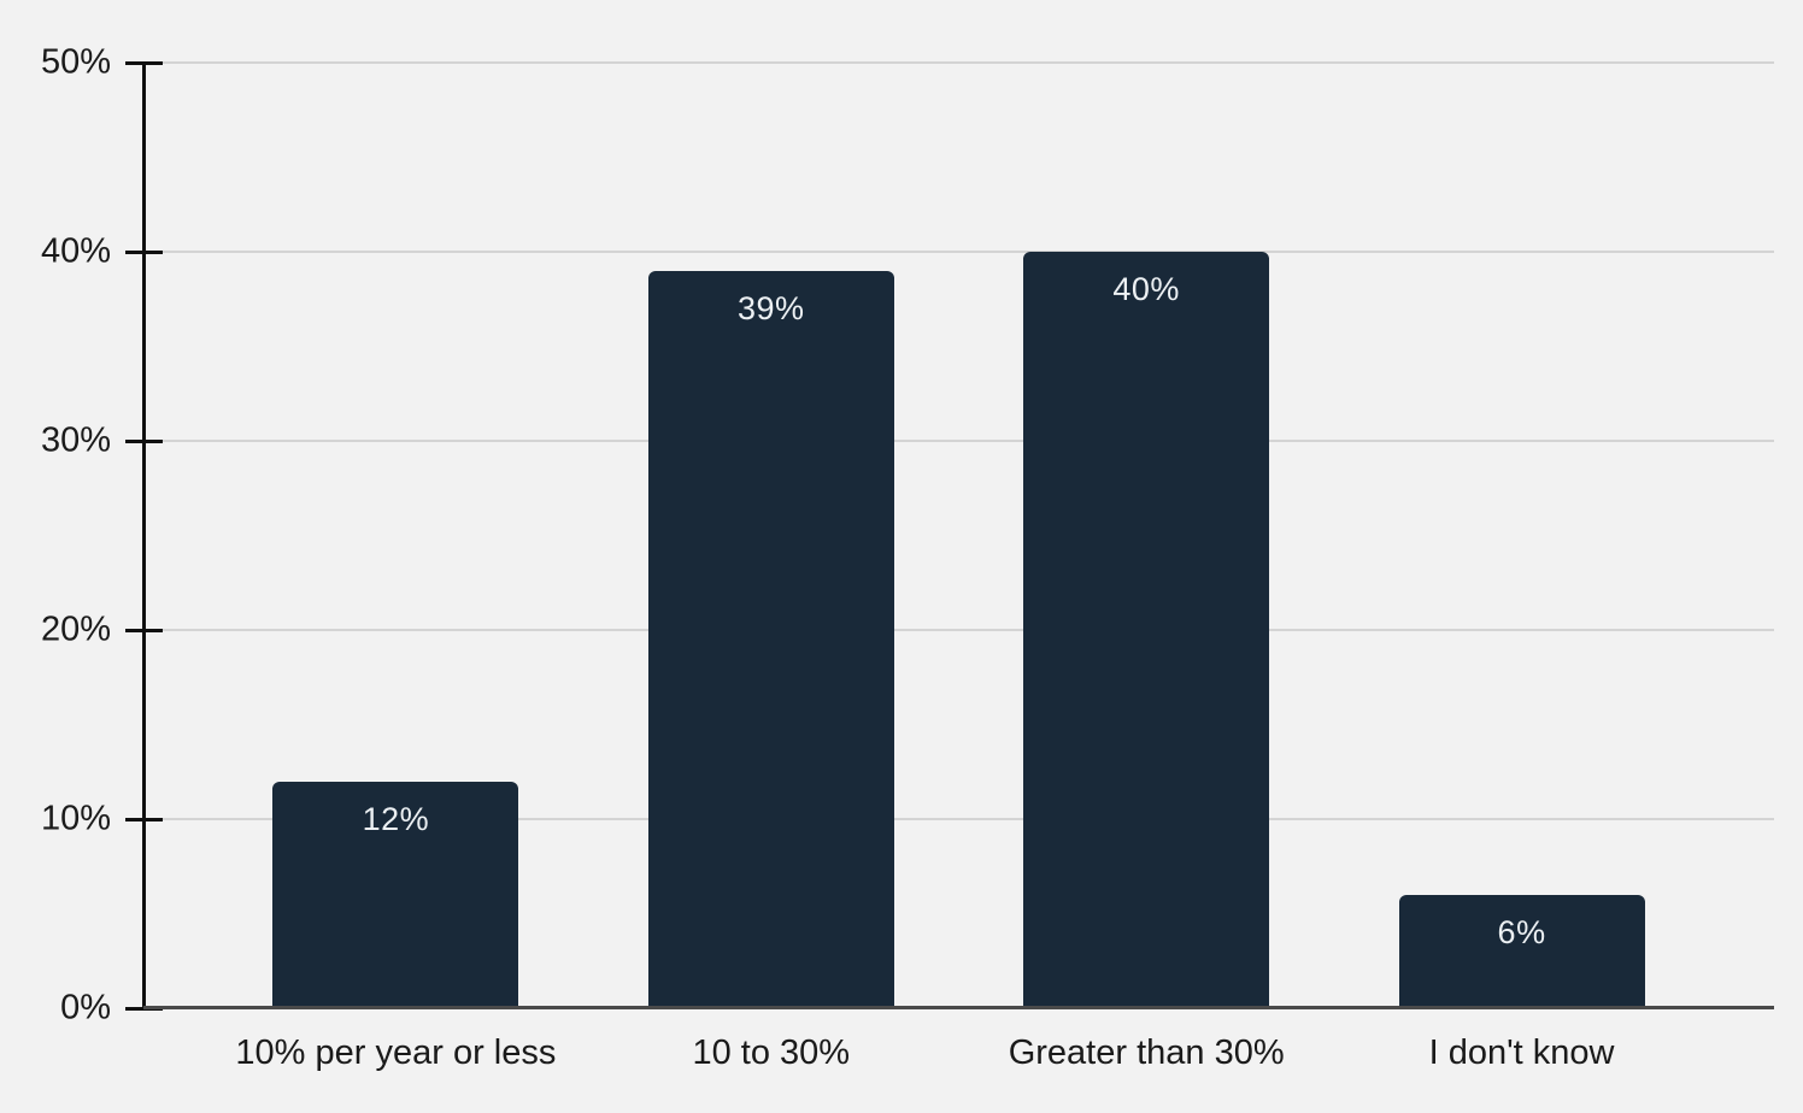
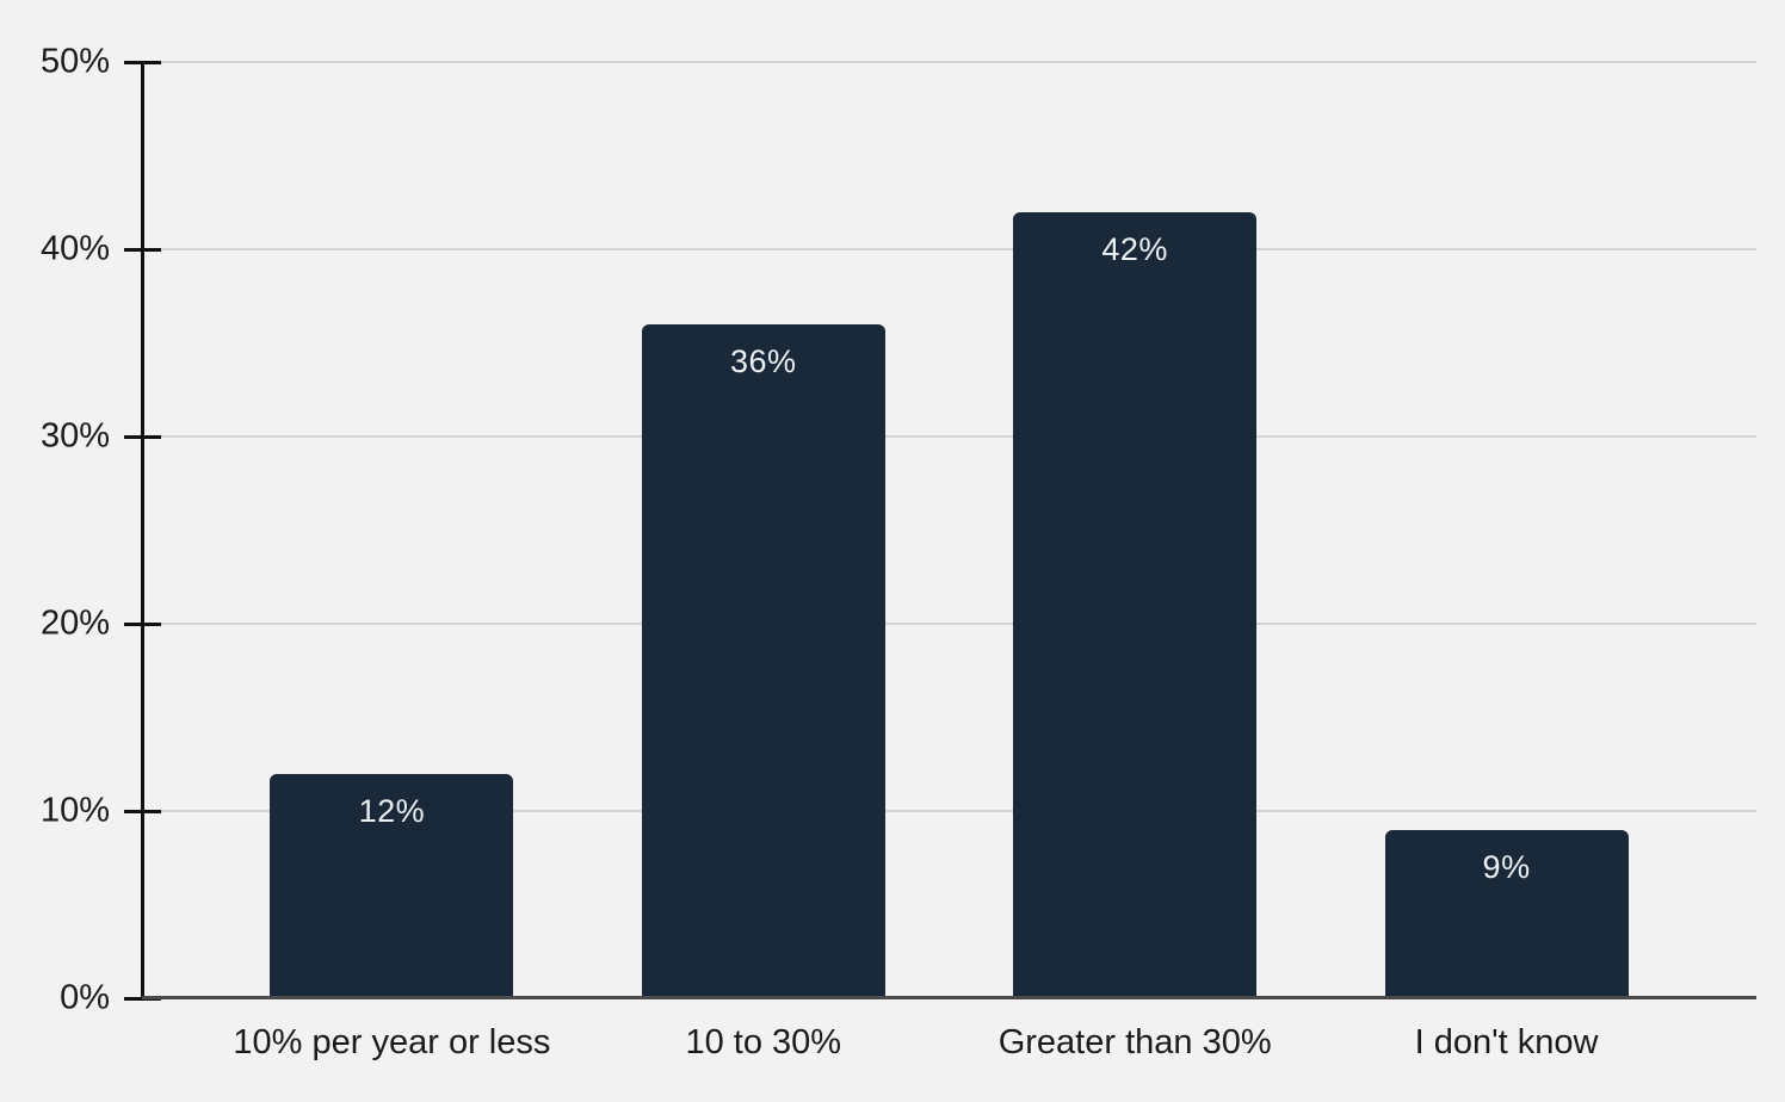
10 to 30%: 39% -> 36%
Greater than 30%: 40% -> 42%
I don't know: 6% -> 9%
